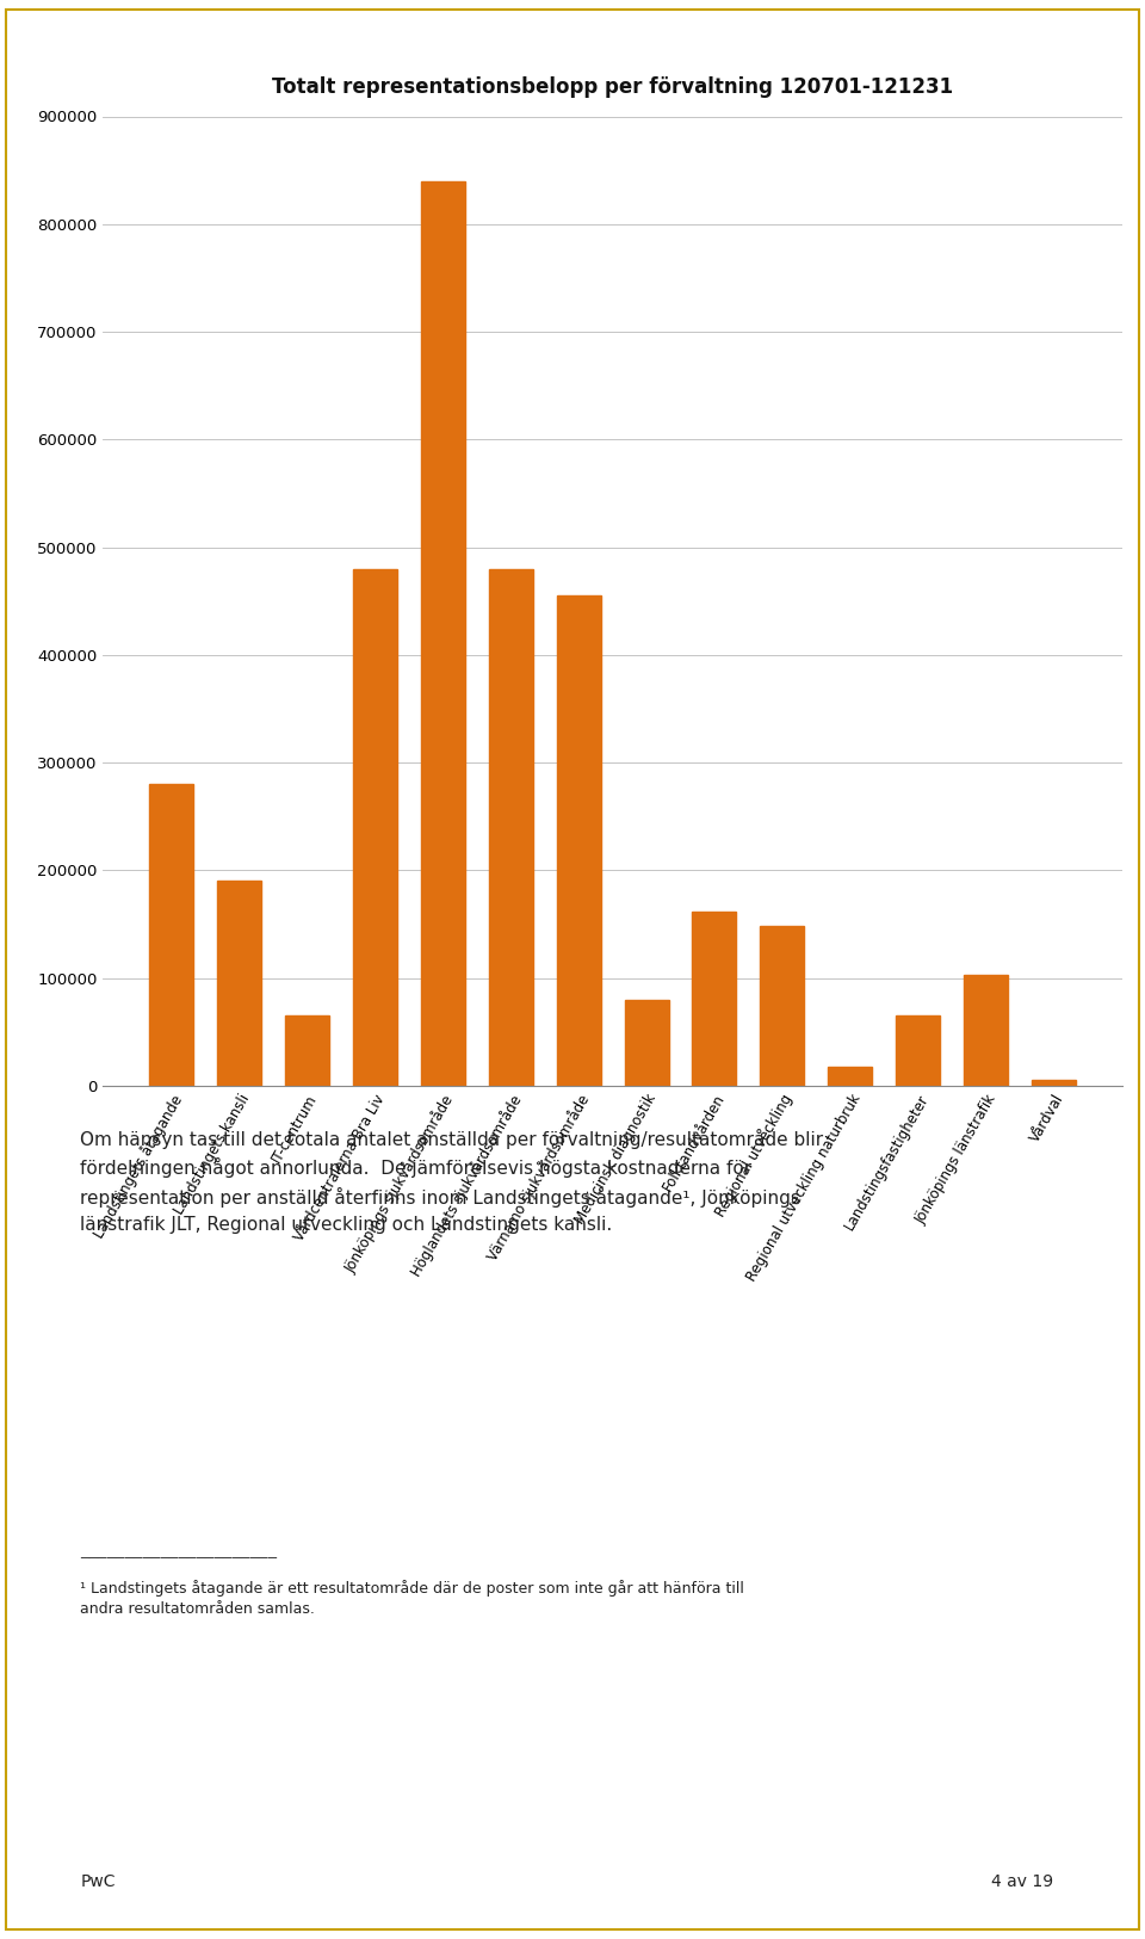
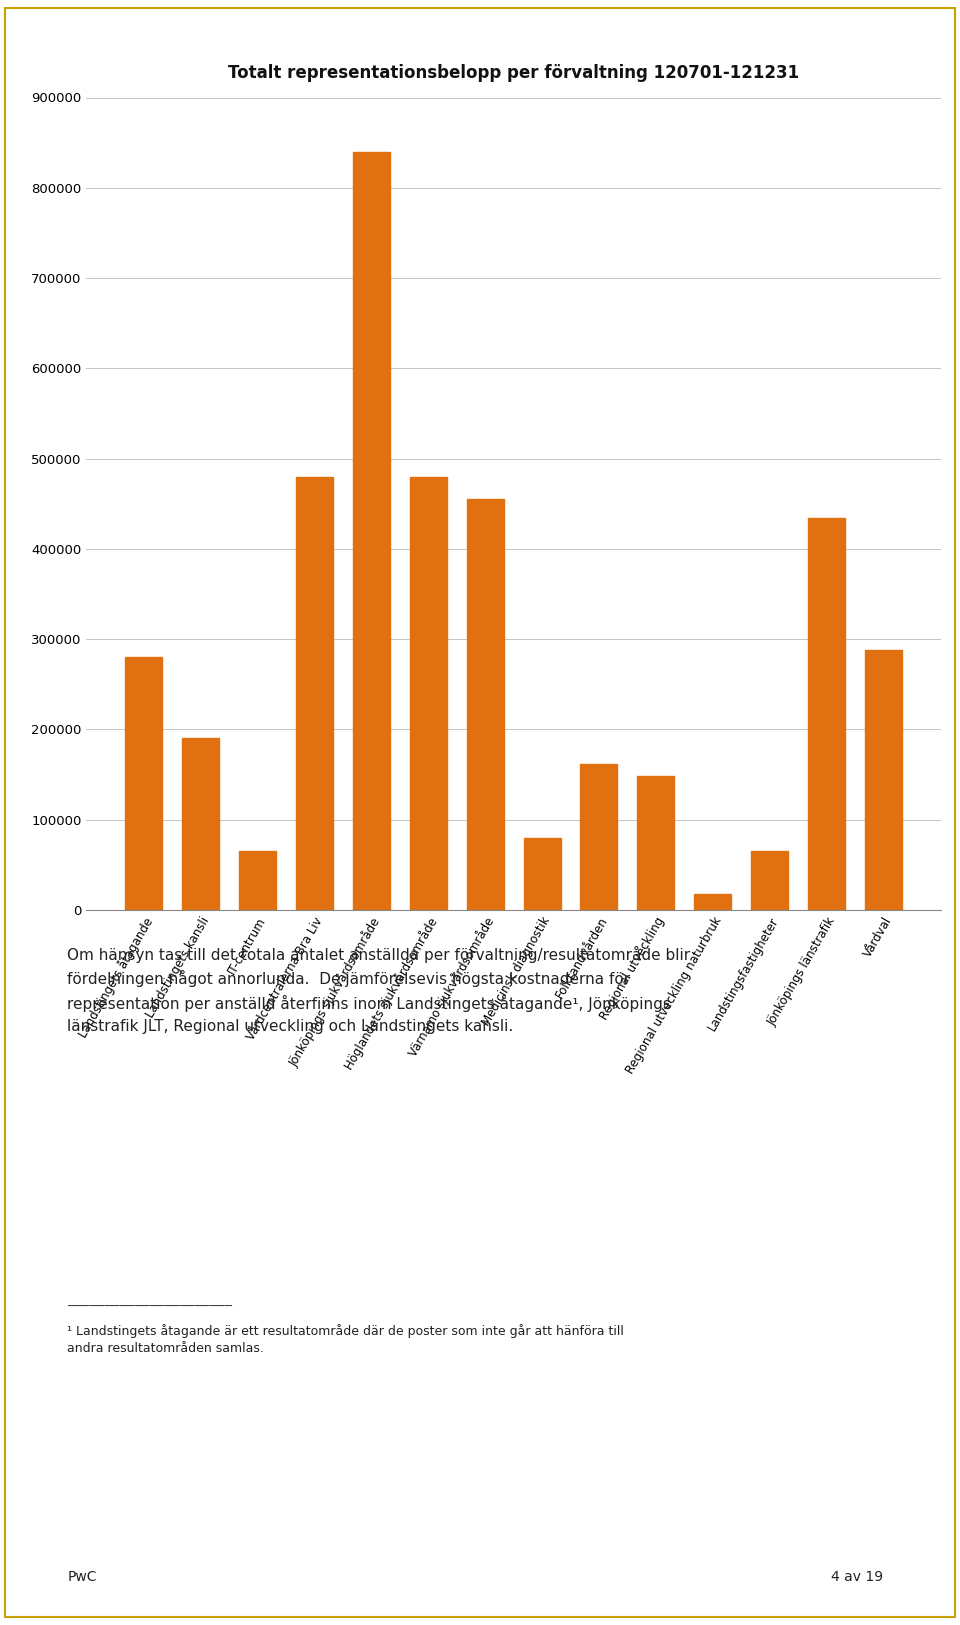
Jönköpings länstrafik: 103000 -> 434000
Vårdval: 5000 -> 288000
